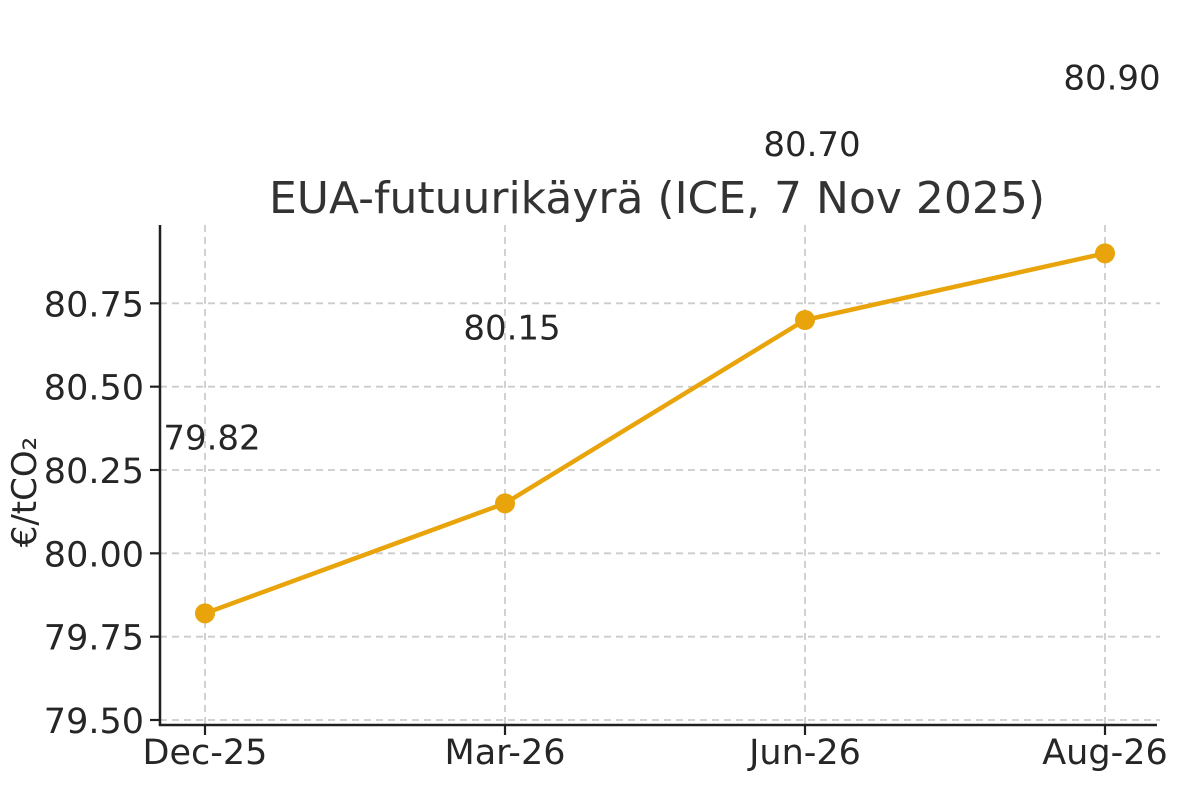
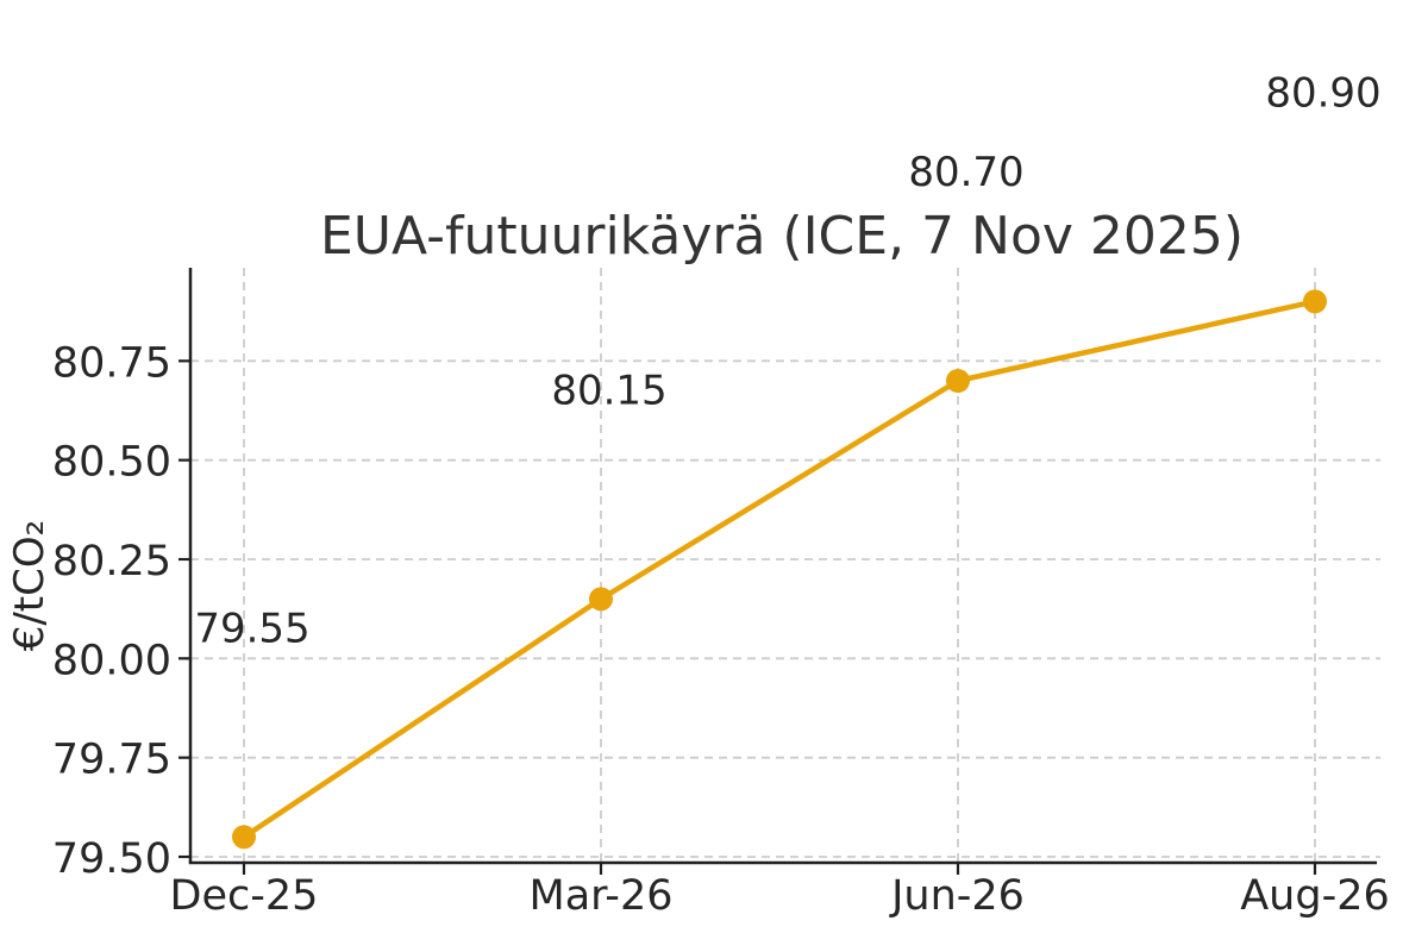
Dec-25: 79.82 -> 79.55
